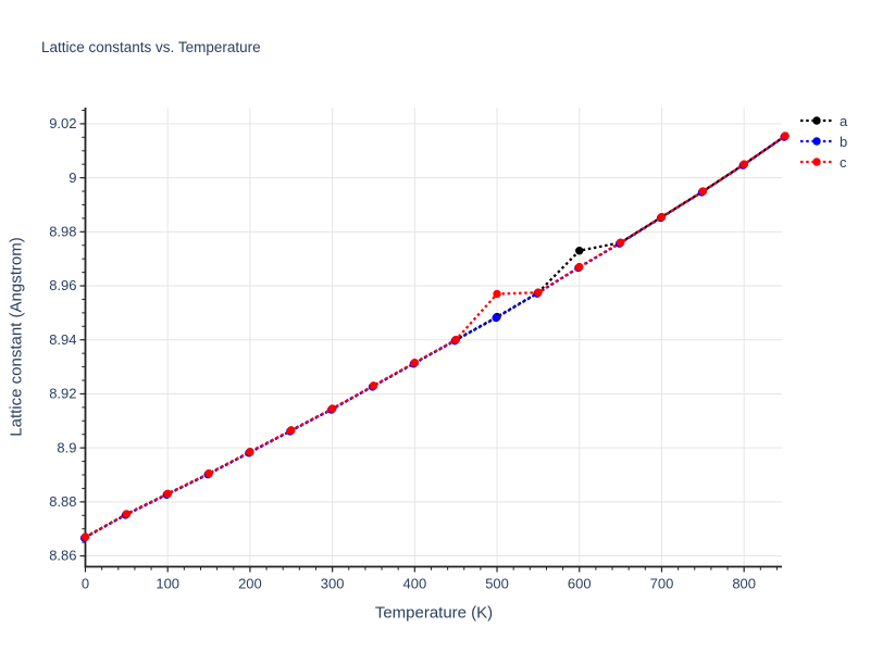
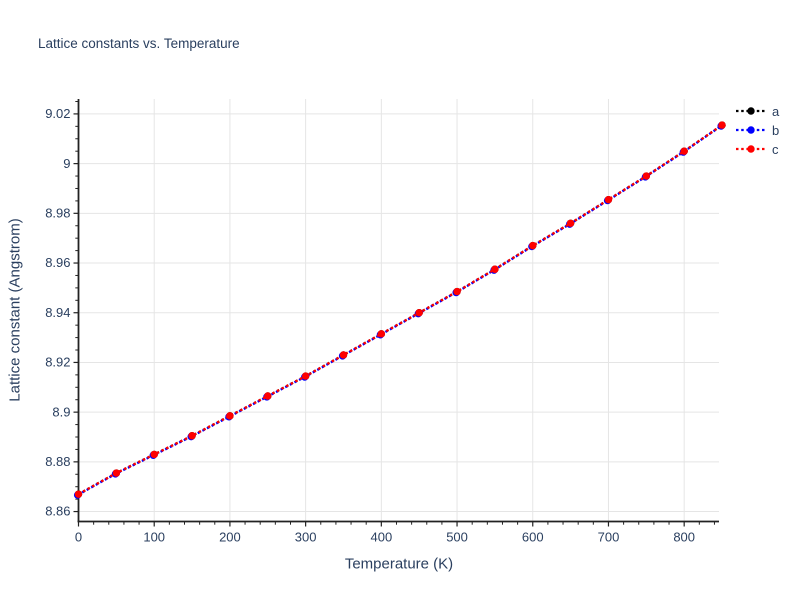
c/500: 8.957 -> 8.948
a/600: 8.973 -> 8.967
